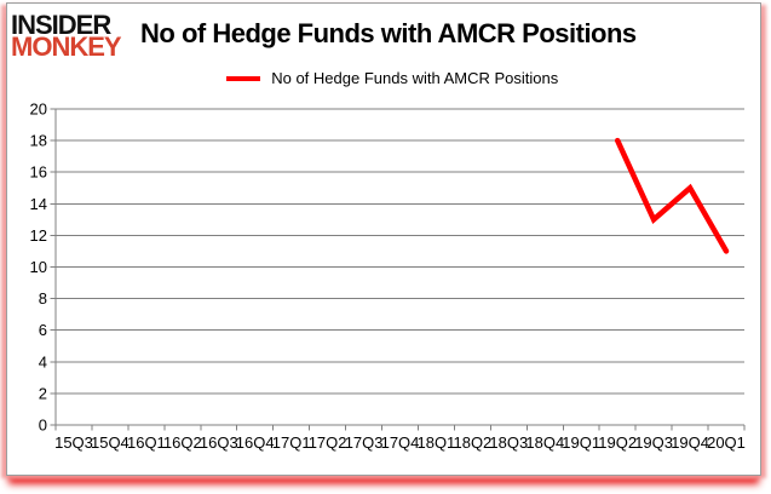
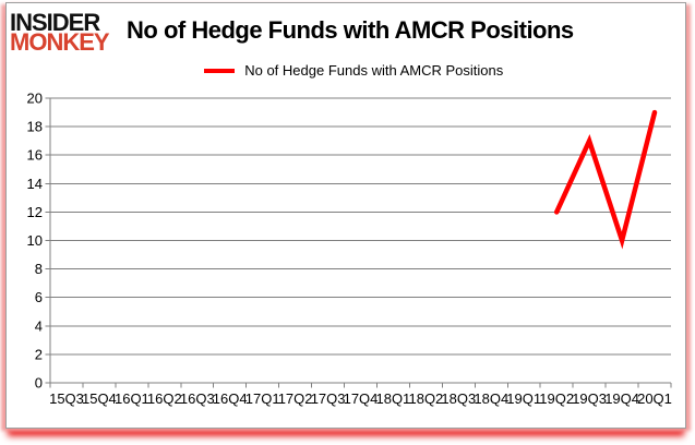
19Q2: 18 -> 12
19Q3: 13 -> 17
19Q4: 15 -> 10
20Q1: 11 -> 19
